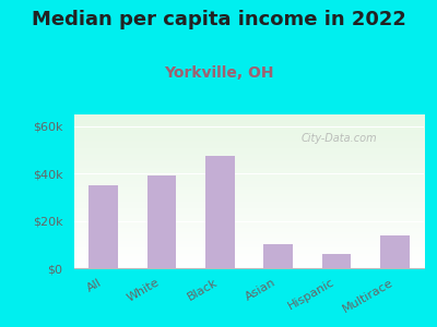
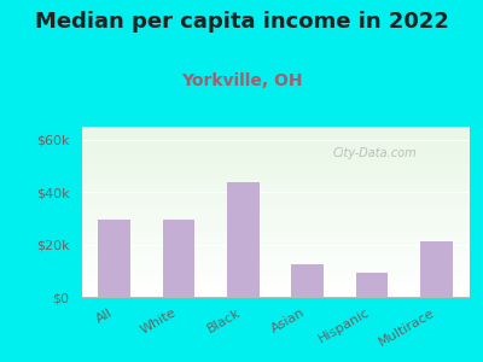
All: $35.0k -> $29.5k
White: $39.0k -> $29.5k
Black: $47.5k -> $44.0k
Asian: $10.0k -> $12.5k
Hispanic: $6.0k -> $9.0k
Multirace: $14.0k -> $21.0k
